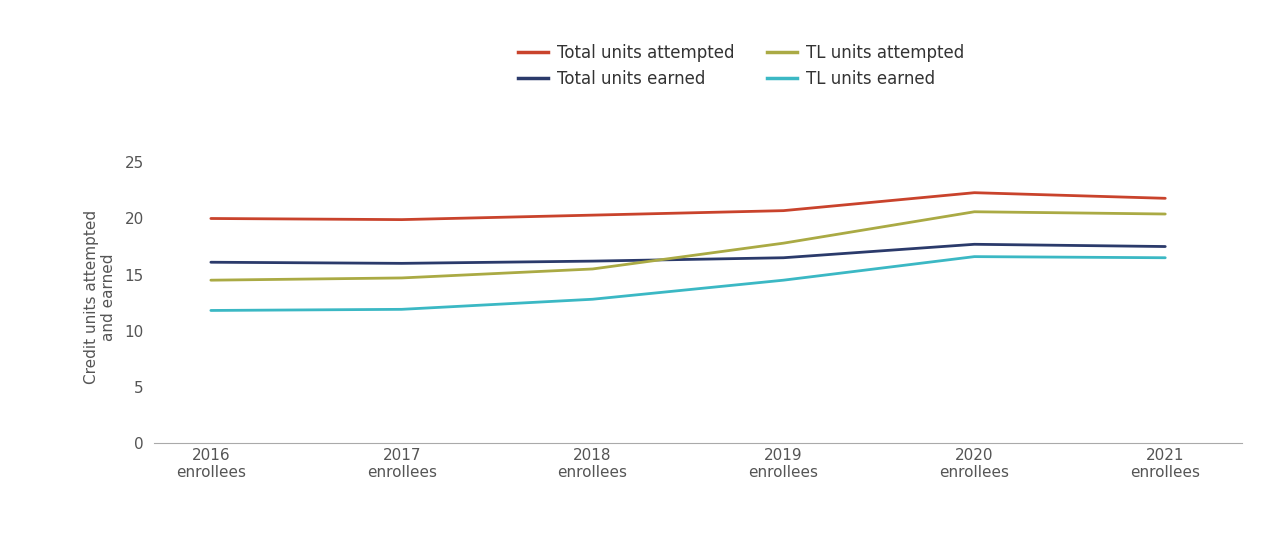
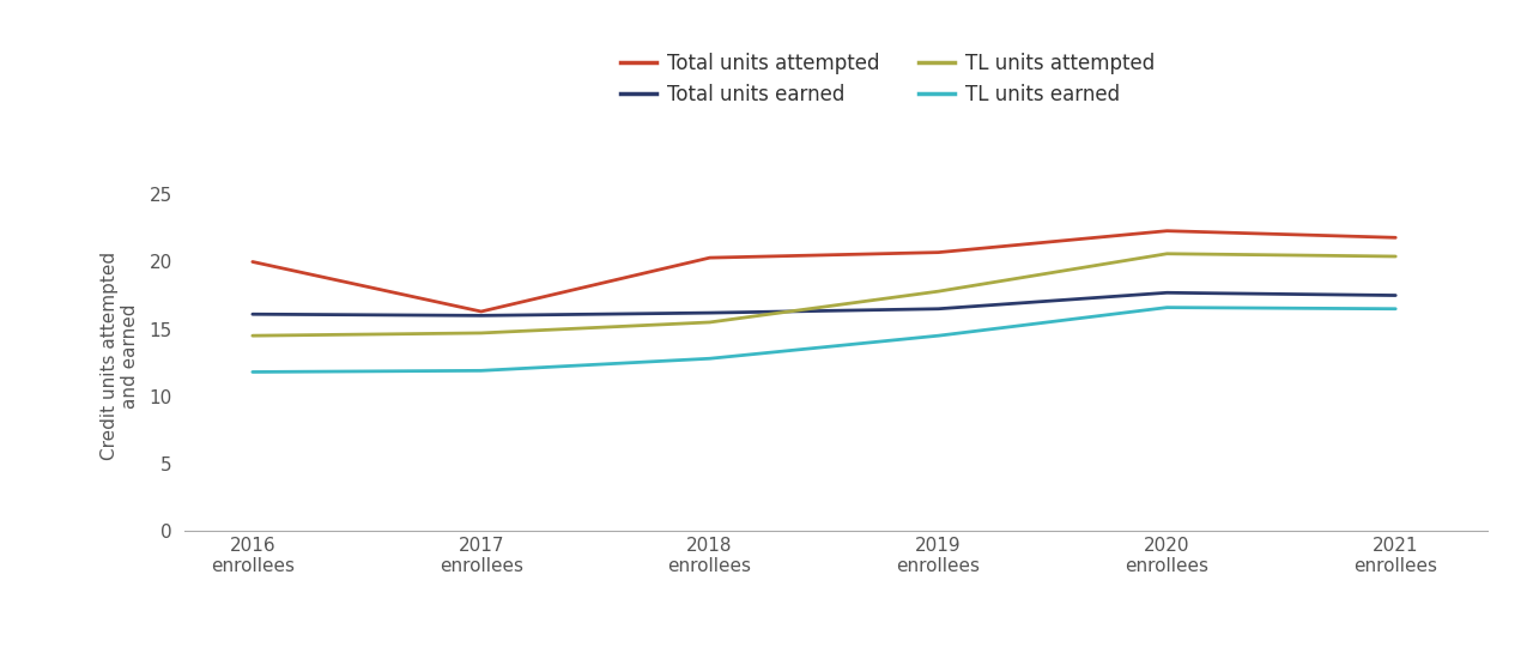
Total units attempted/2017 enrollees: 19.9 -> 16.3
